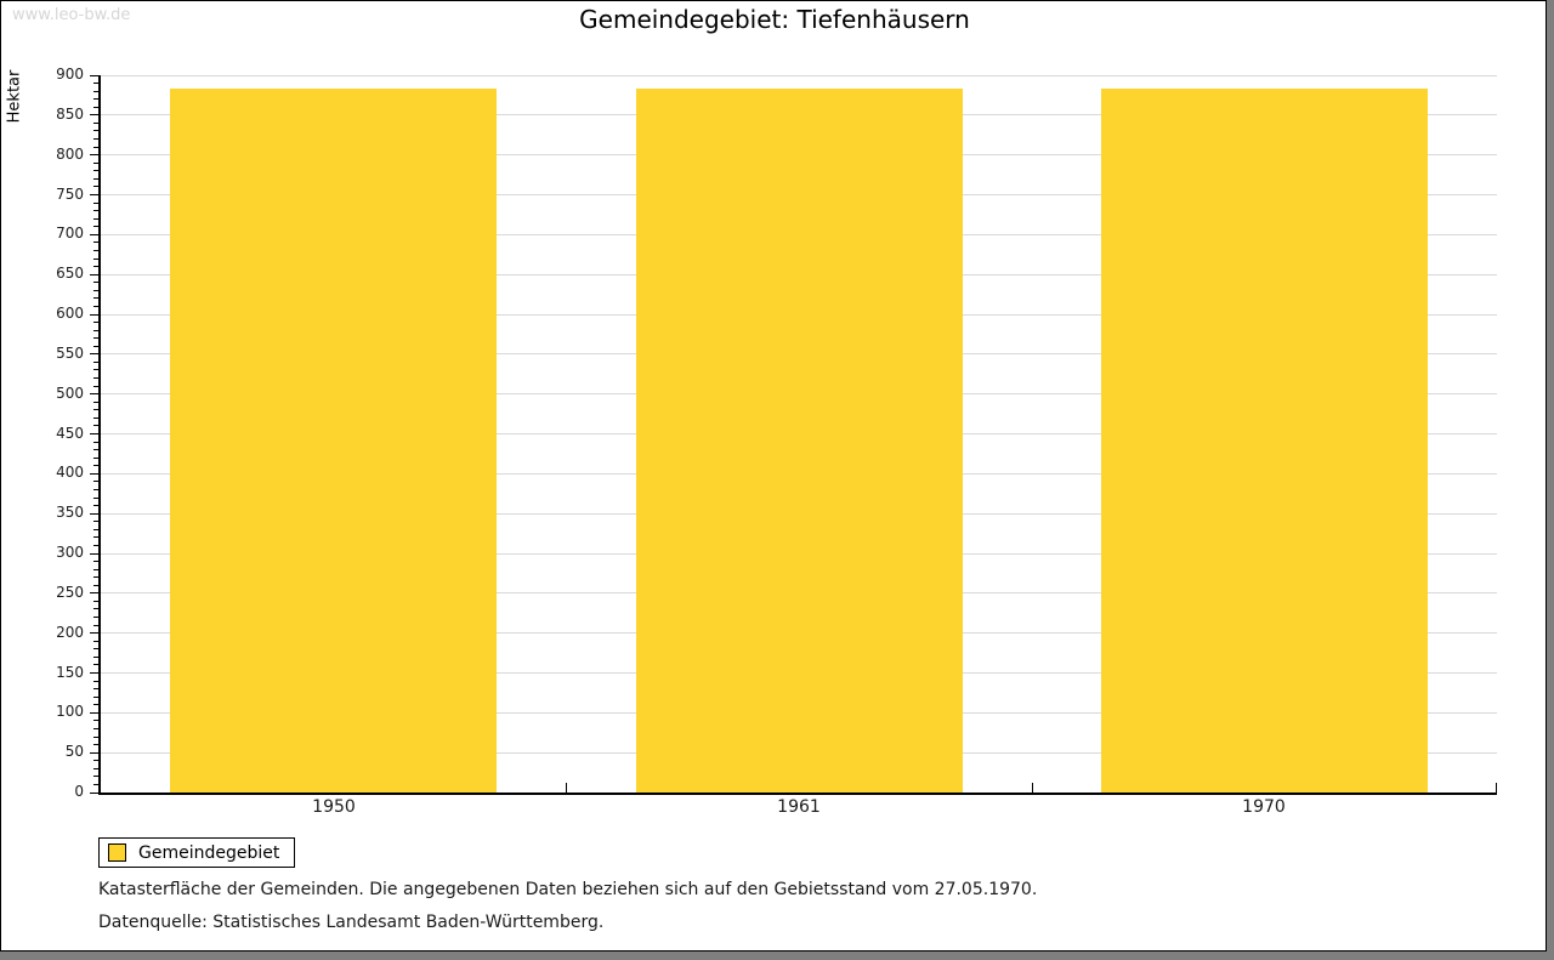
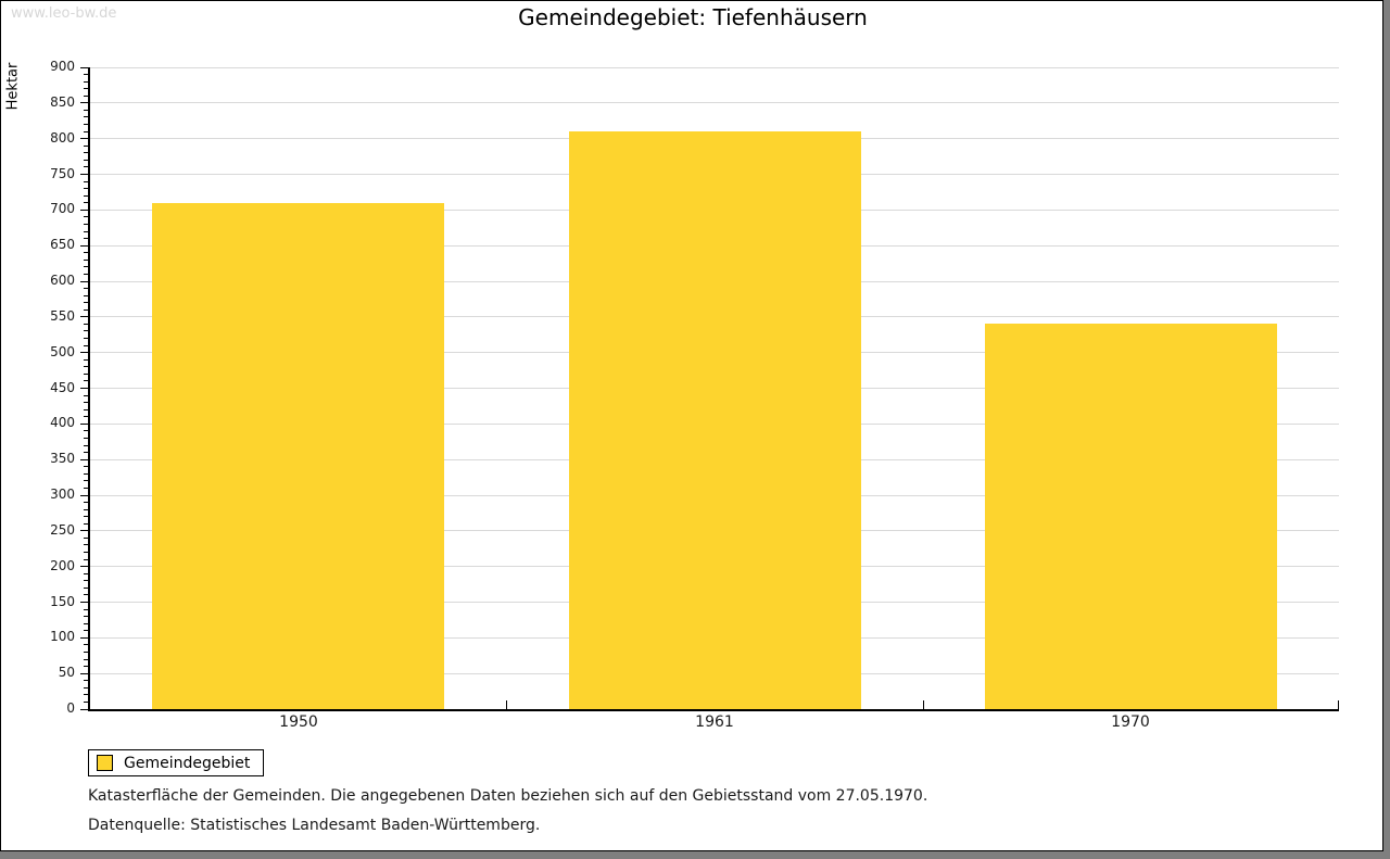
1950: 880 -> 710
1961: 880 -> 810
1970: 880 -> 540
